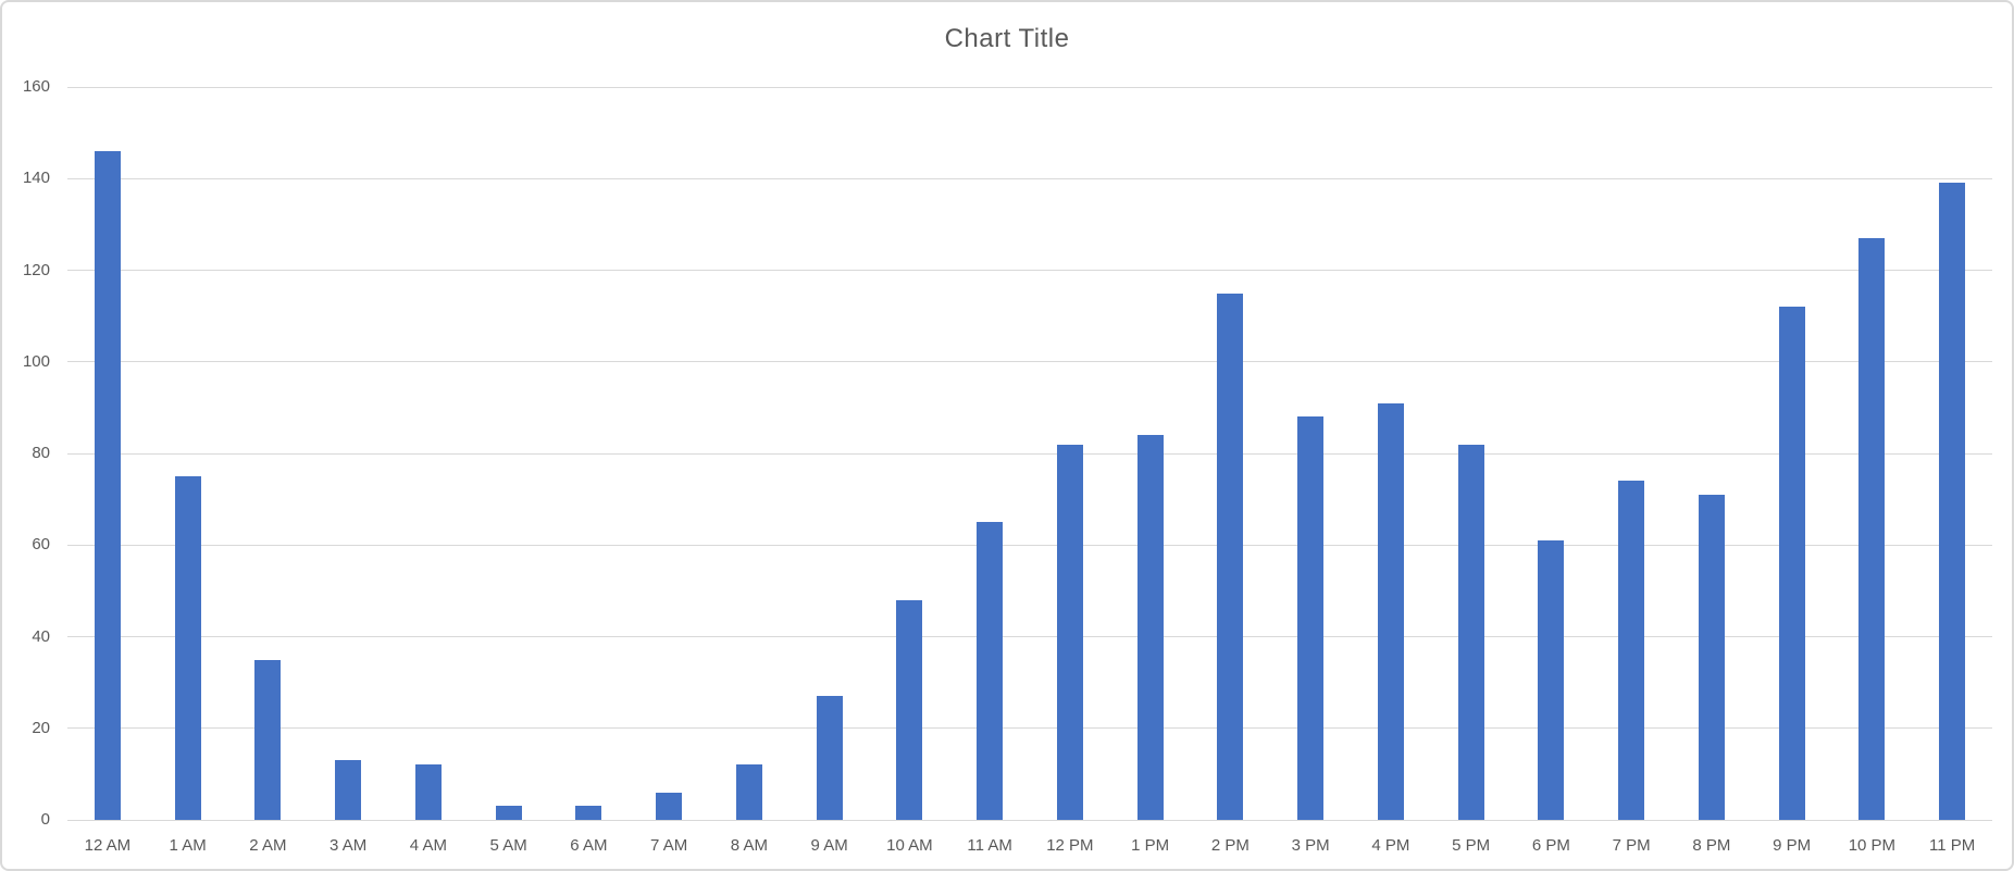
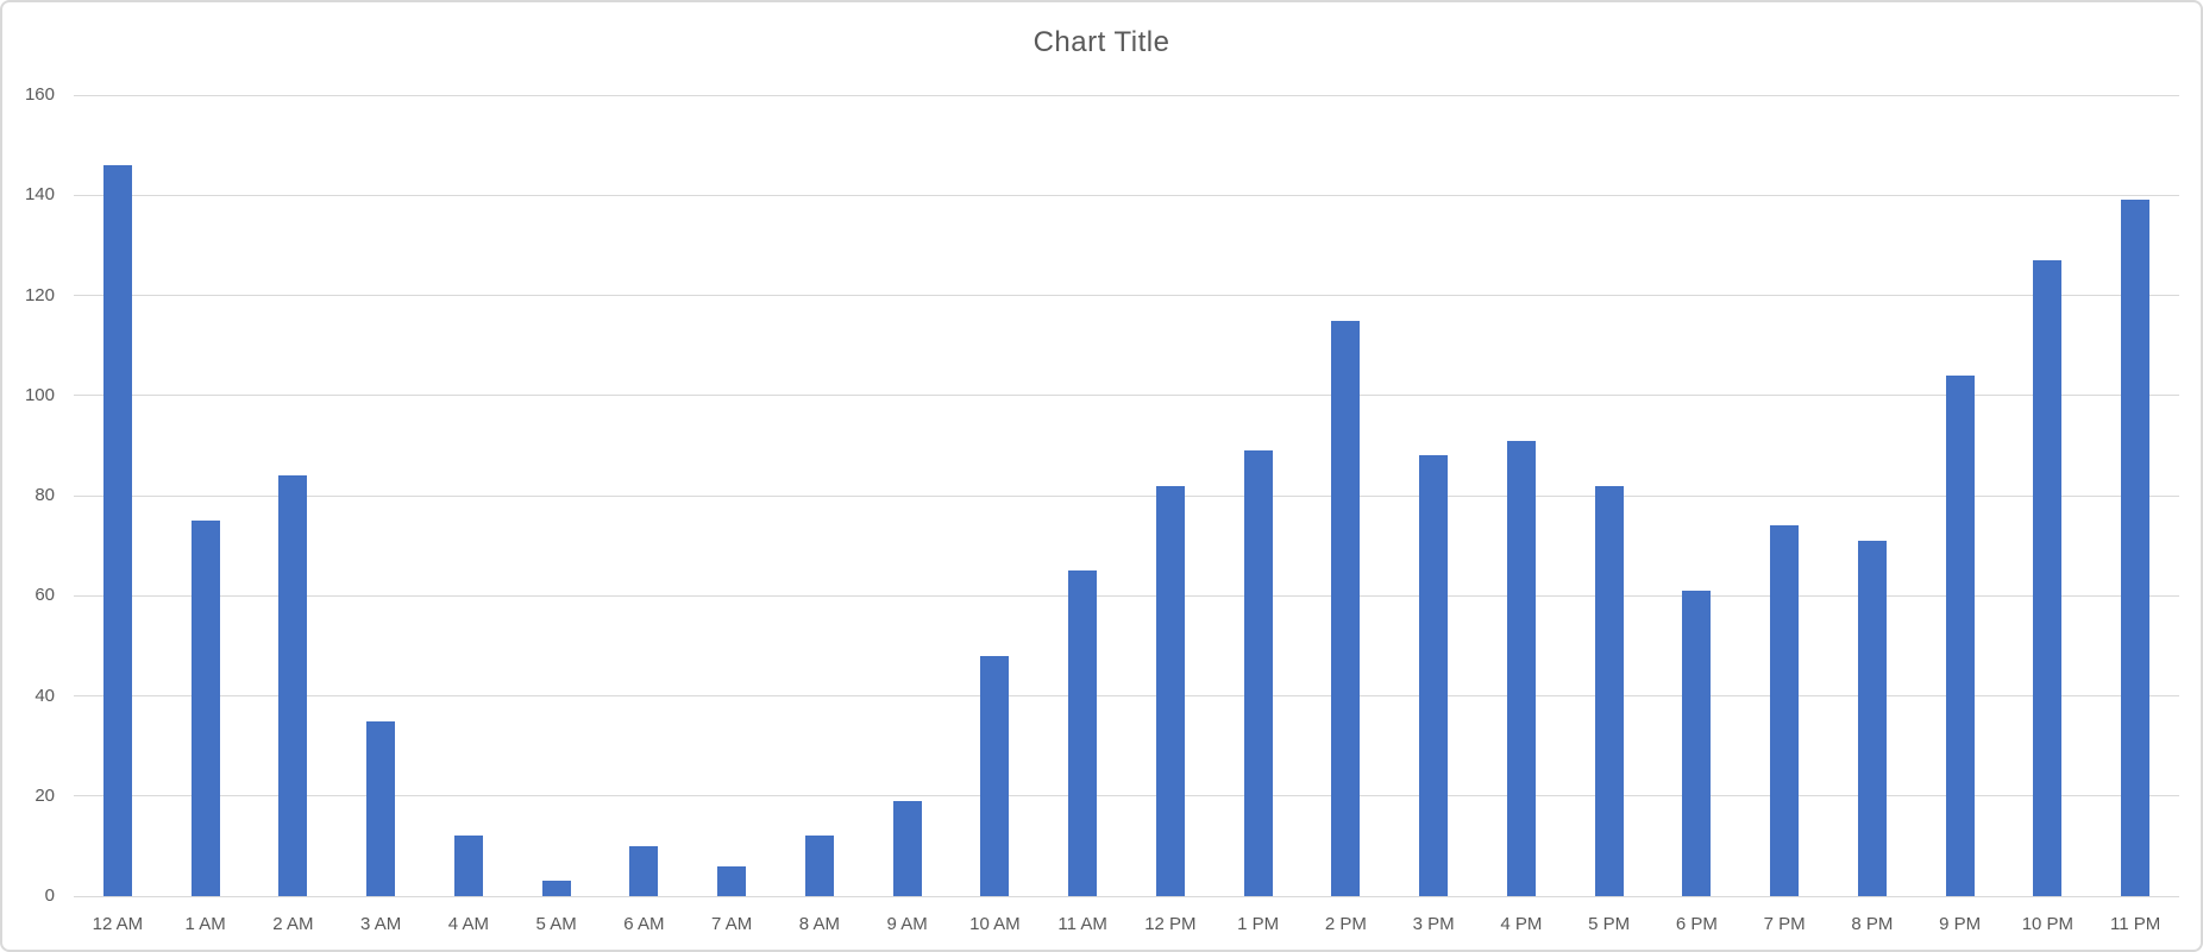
2 AM: 35 -> 84
3 AM: 13 -> 35
6 AM: 3 -> 10
9 AM: 27 -> 19
1 PM: 84 -> 89
9 PM: 112 -> 104
